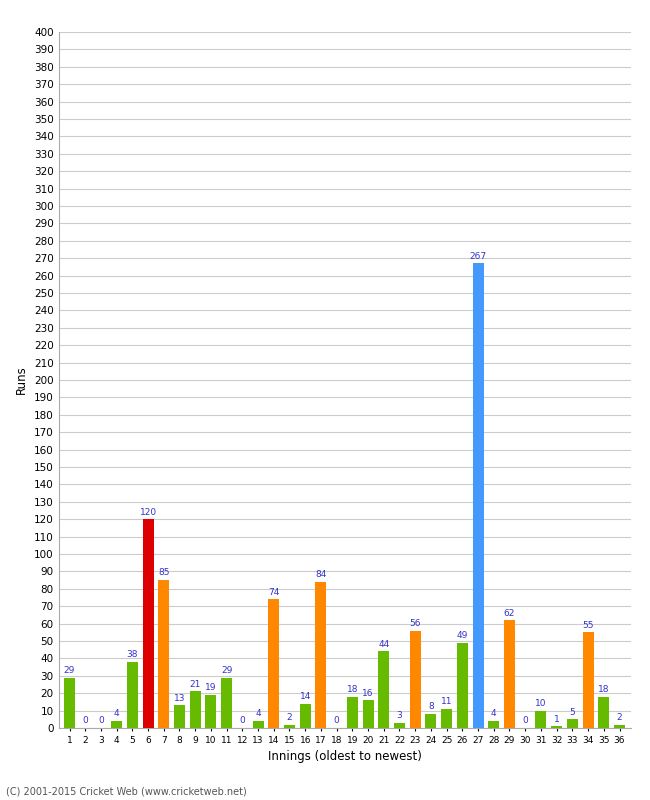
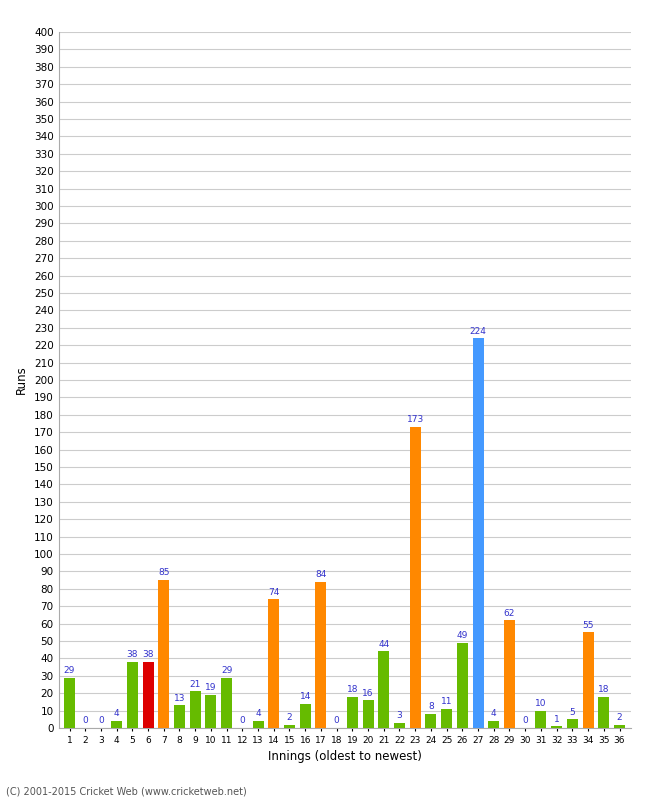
6: 120 -> 38
23: 56 -> 173
27: 267 -> 224
